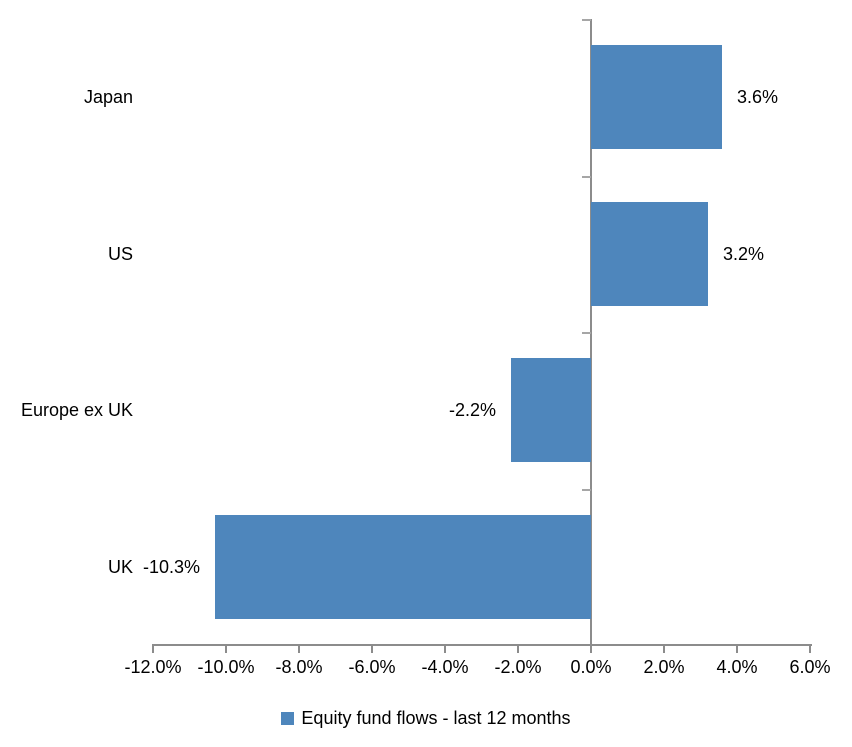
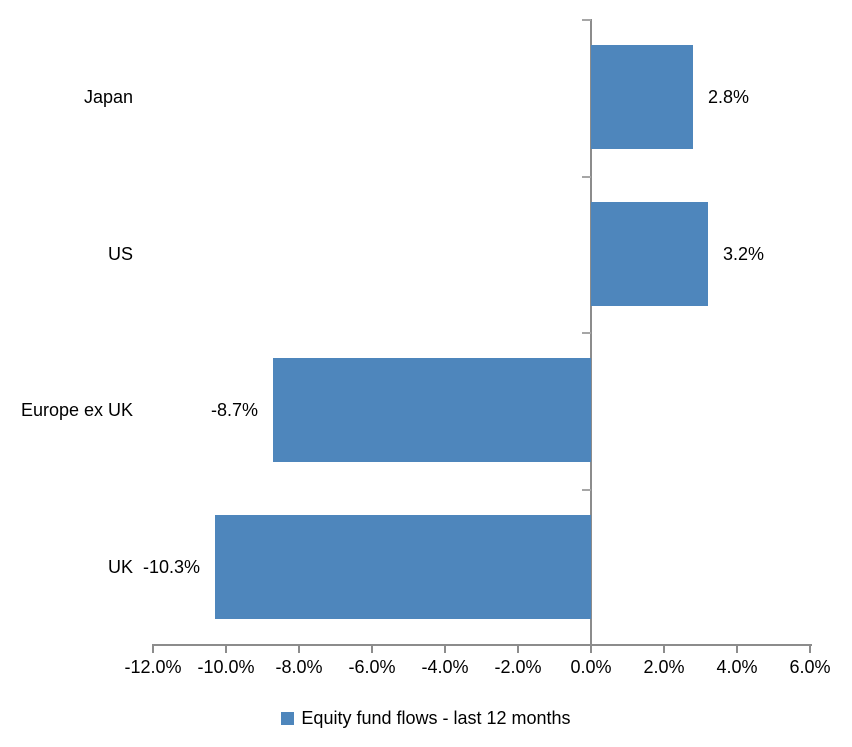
Japan: 3.6% -> 2.8%
Europe ex UK: -2.2% -> -8.7%
